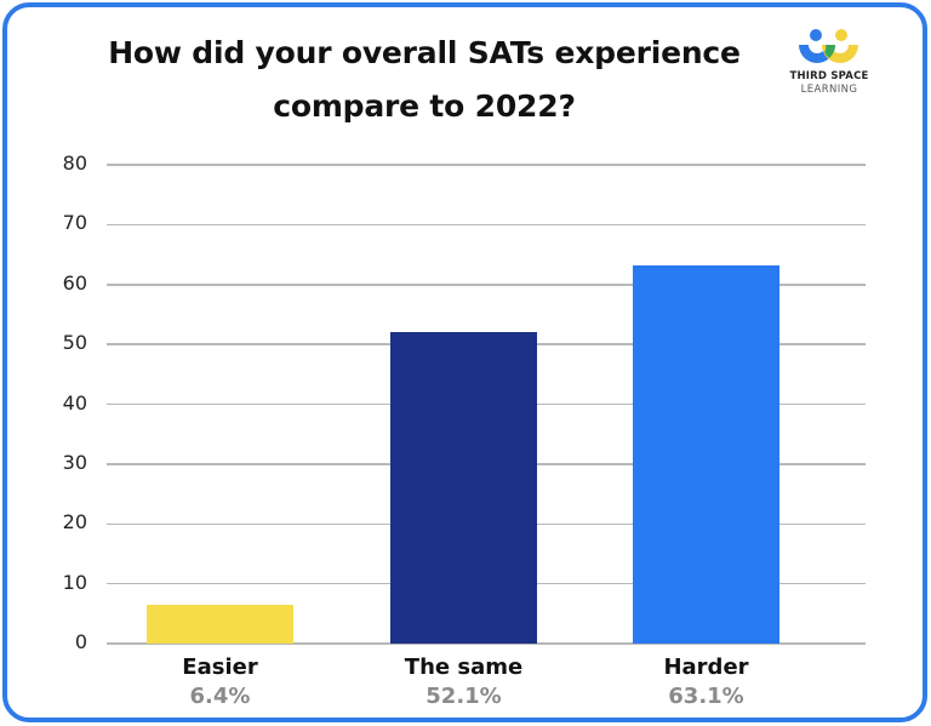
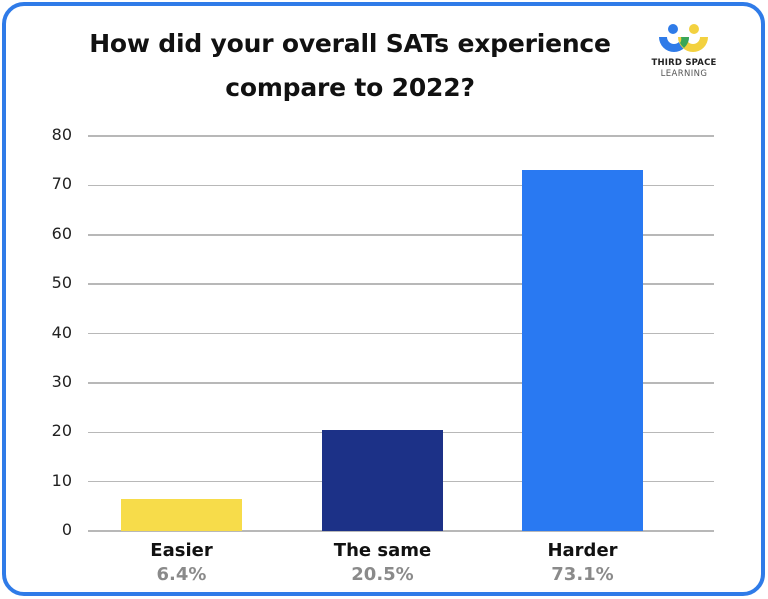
The same: 52.1% -> 20.5%
Harder: 63.1% -> 73.1%
